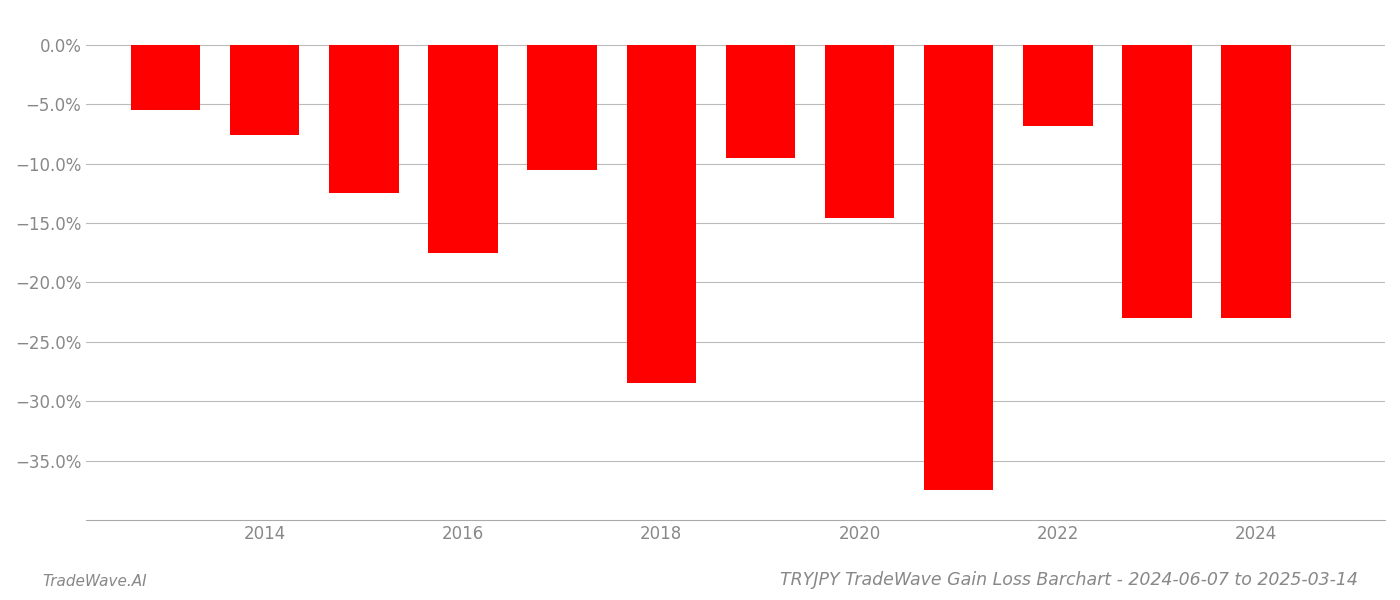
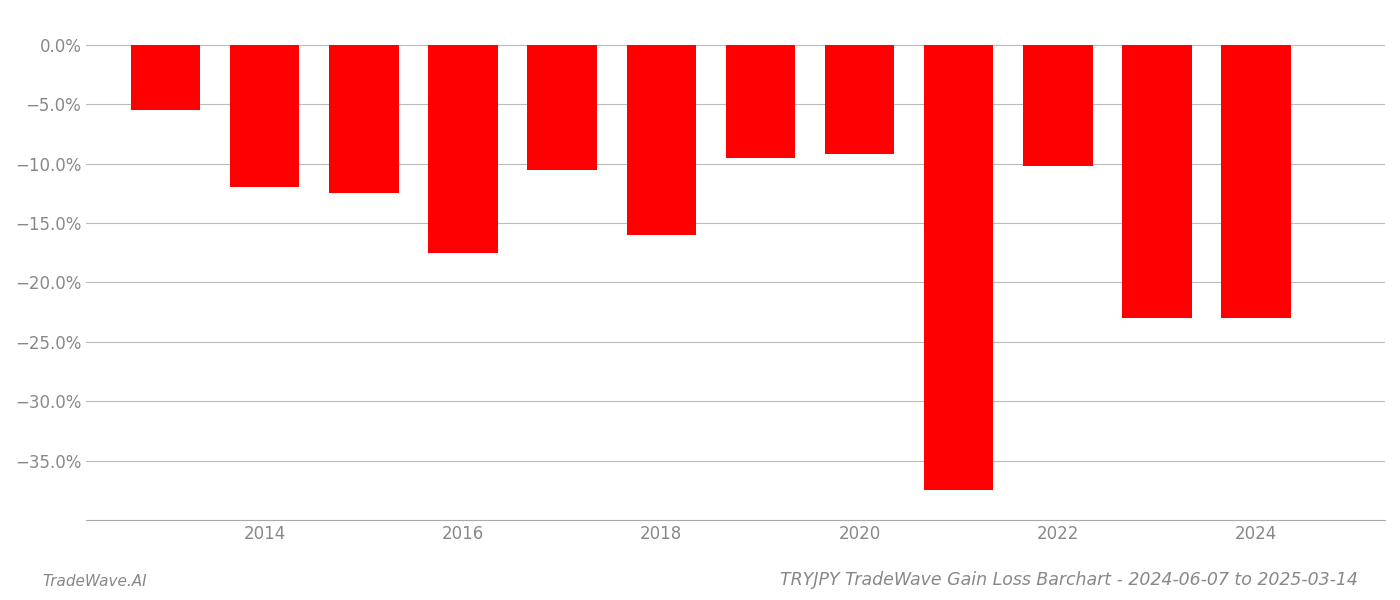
2014: -7.6% -> -12.0%
2018: -28.5% -> -16.0%
2020: -14.6% -> -9.2%
2022: -6.8% -> -10.2%
